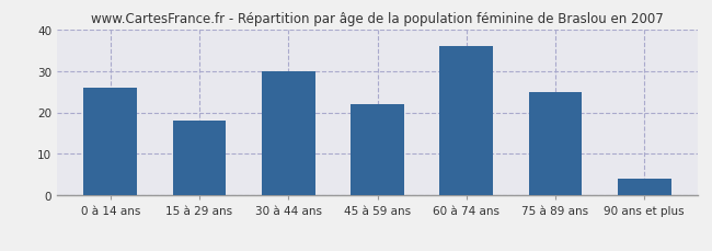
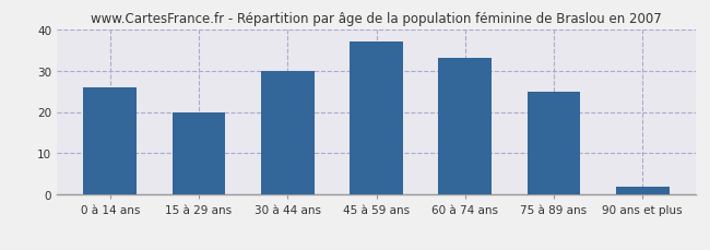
15 à 29 ans: 18 -> 20
45 à 59 ans: 22 -> 37
60 à 74 ans: 36 -> 33
90 ans et plus: 4 -> 2
